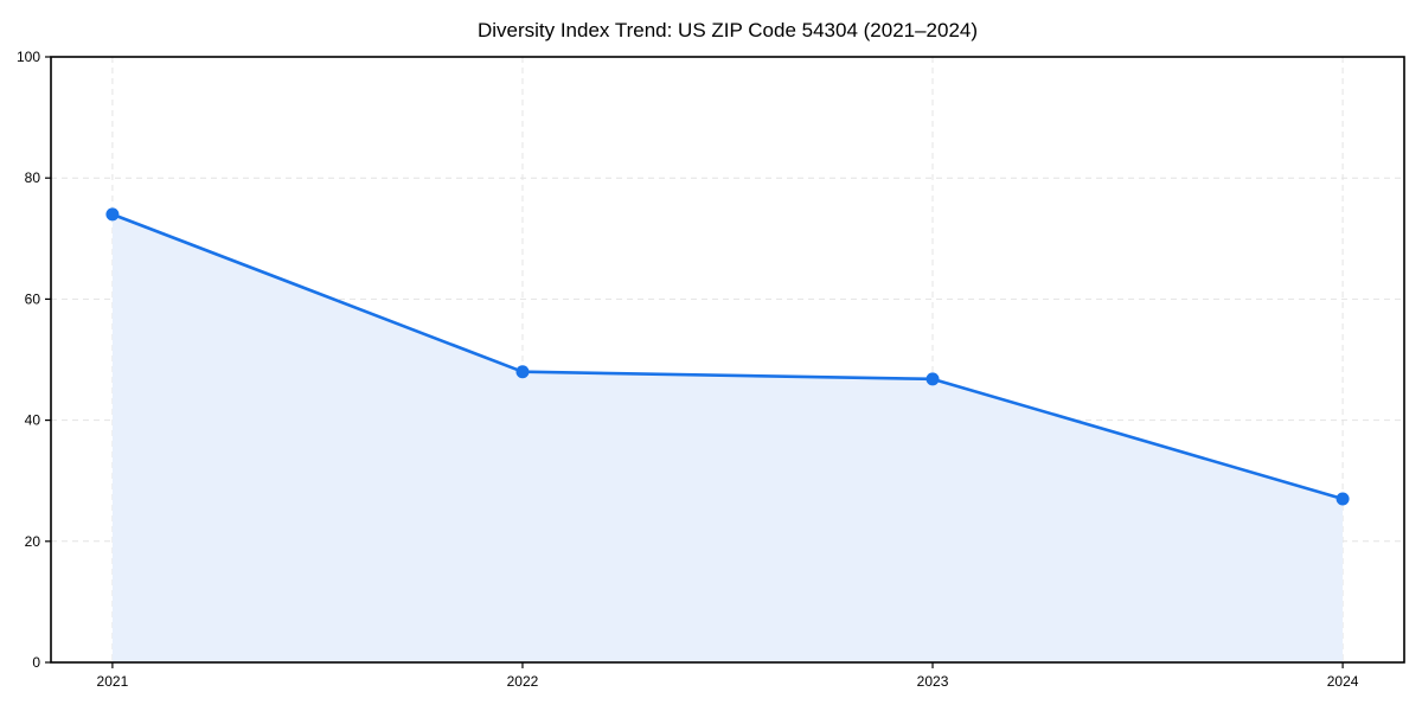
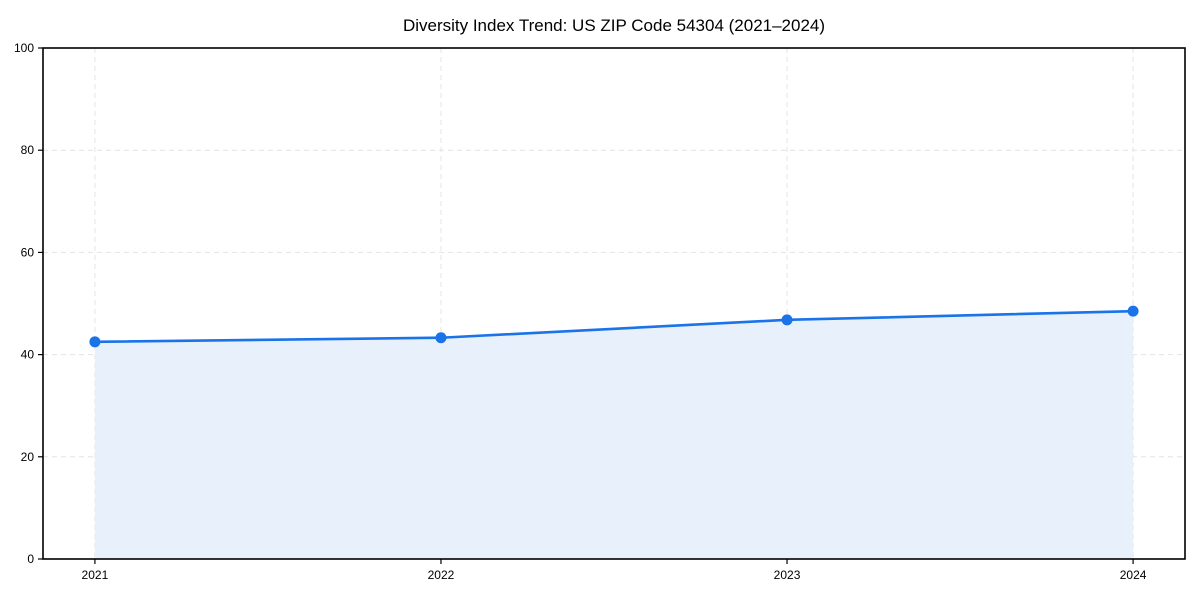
2021: 74 -> 42
2022: 48 -> 43
2024: 27 -> 48
